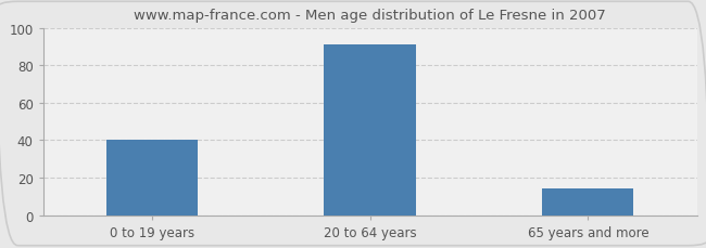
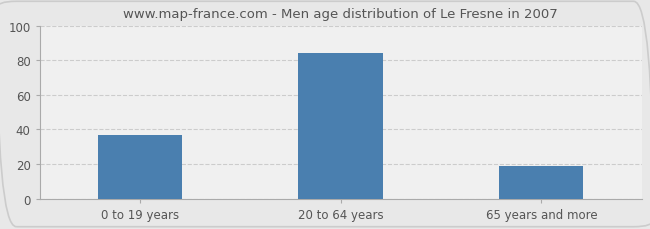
0 to 19 years: 40 -> 37
20 to 64 years: 91 -> 84
65 years and more: 14 -> 19
